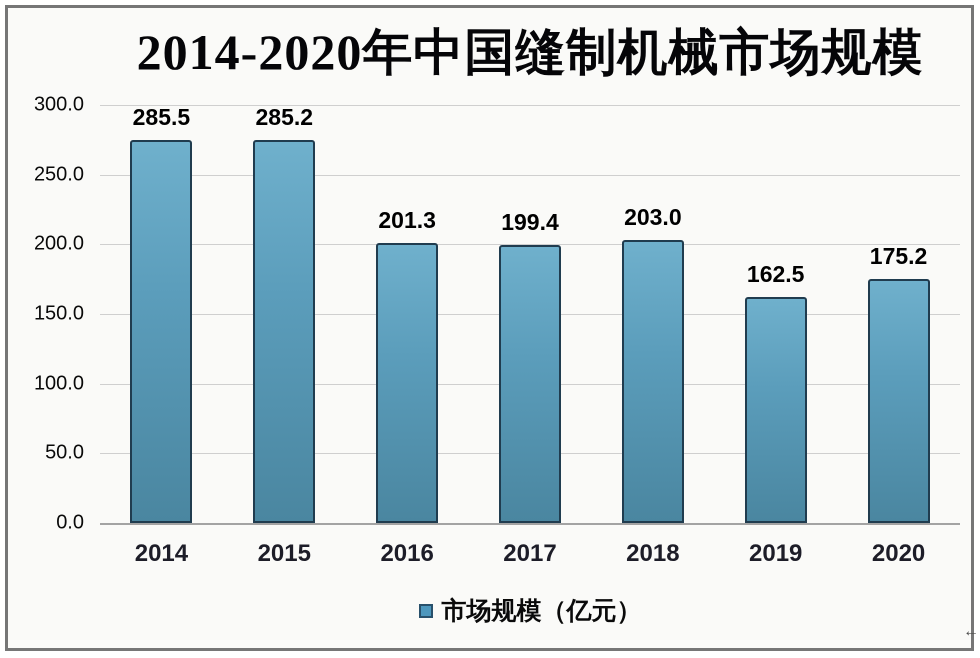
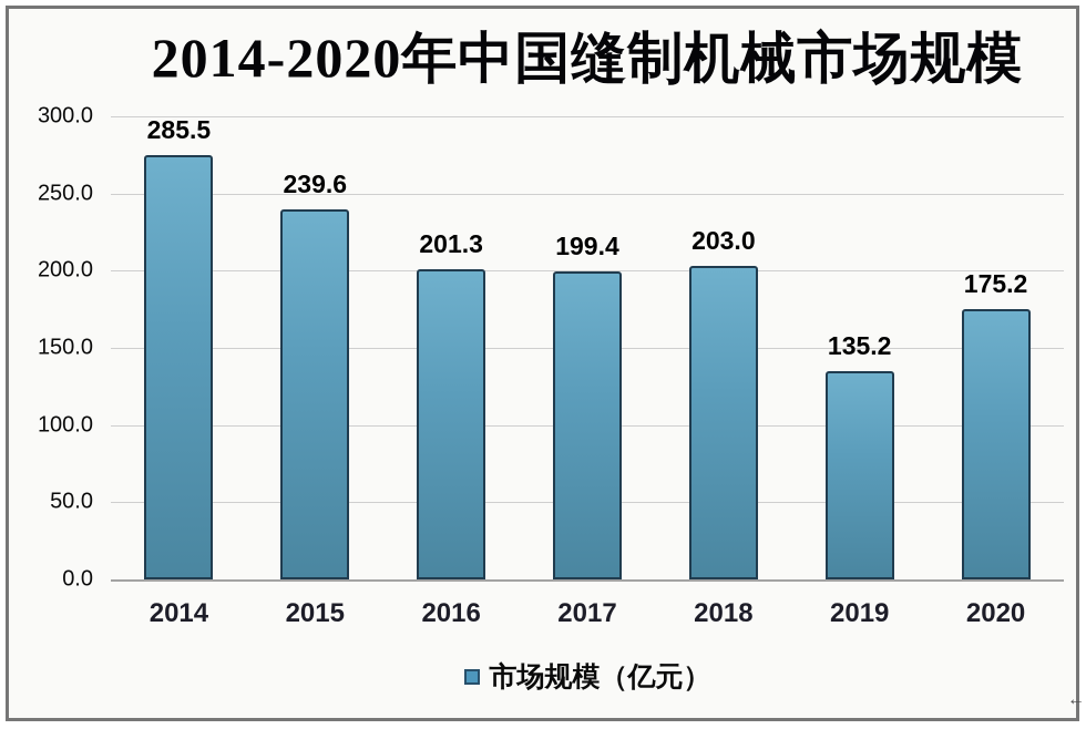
2015: 285.2 -> 239.6
2019: 162.5 -> 135.2
